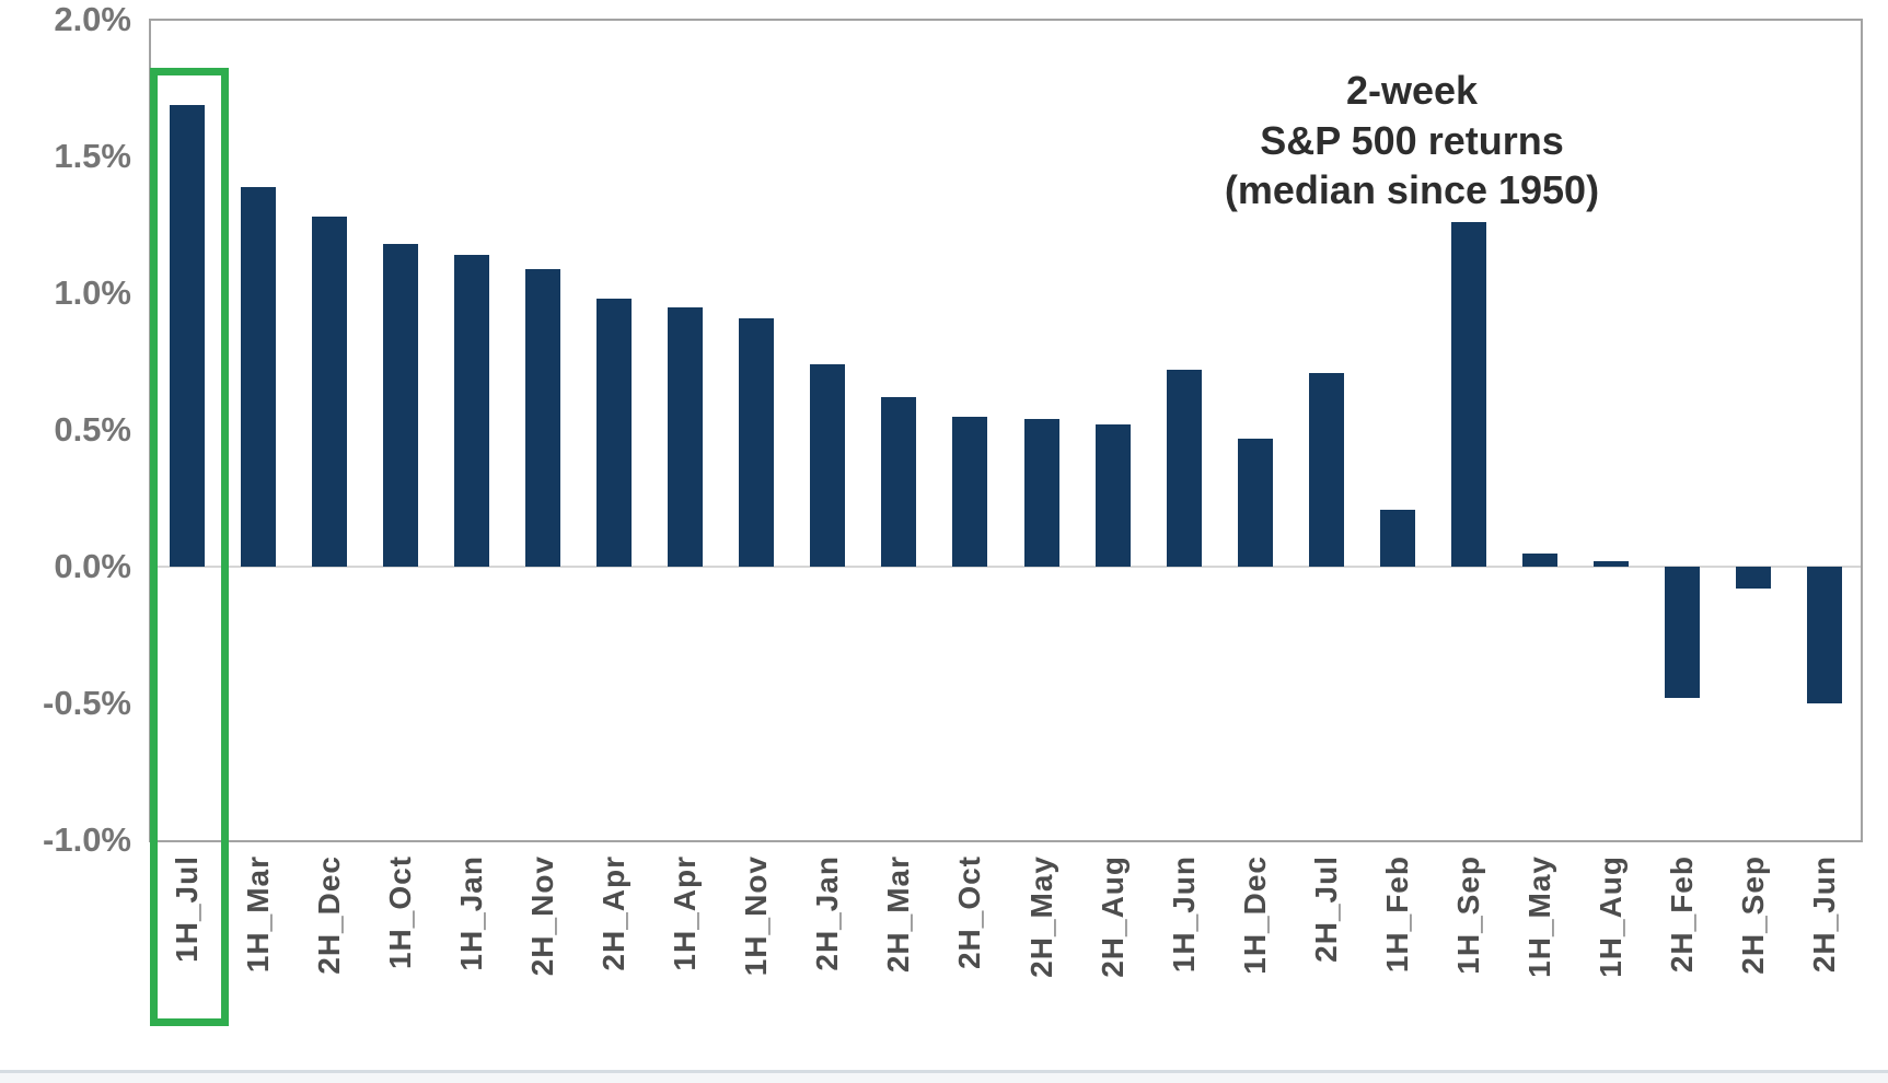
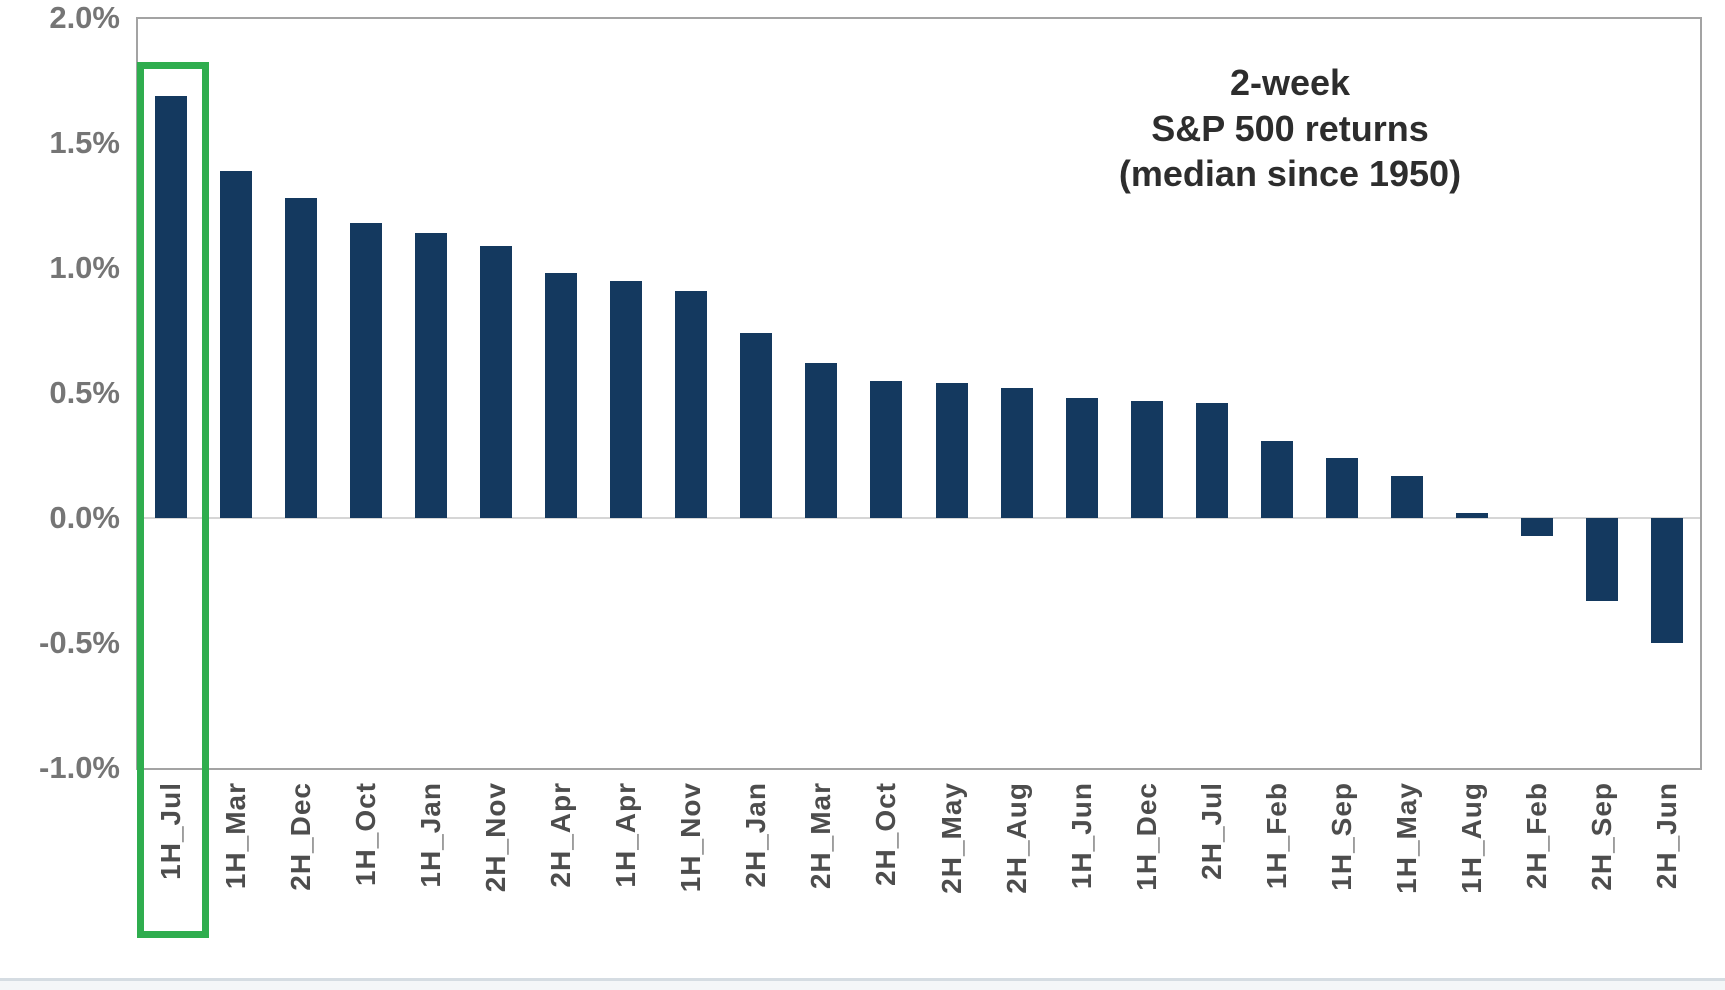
1H_Jun: 0.72% -> 0.48%
2H_Jul: 0.71% -> 0.46%
1H_Feb: 0.21% -> 0.31%
1H_Sep: 1.26% -> 0.24%
1H_May: 0.05% -> 0.17%
2H_Feb: -0.48% -> -0.07%
2H_Sep: -0.08% -> -0.33%
